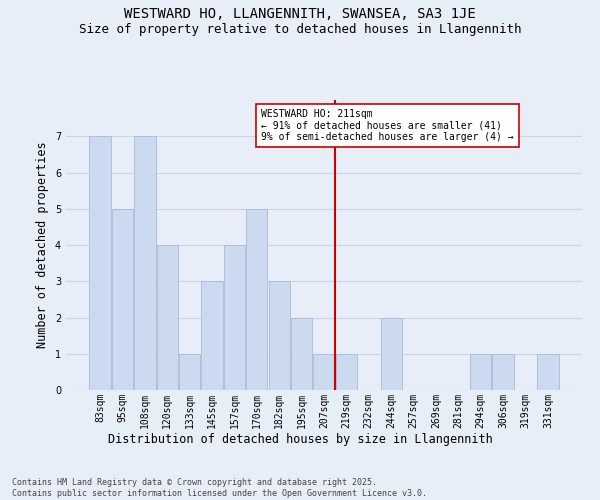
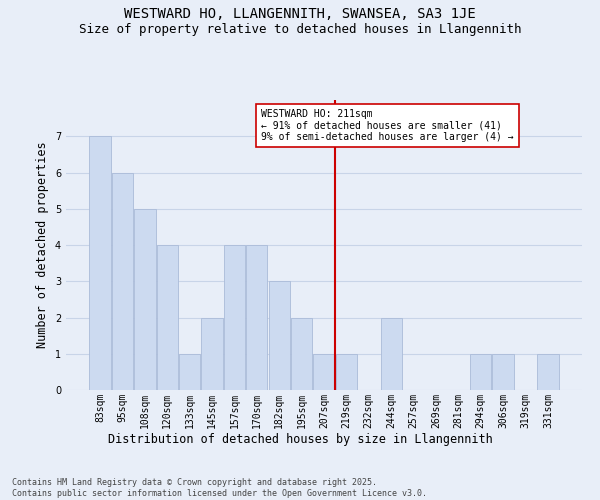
95sqm: 5 -> 6
108sqm: 7 -> 5
145sqm: 3 -> 2
170sqm: 5 -> 4
